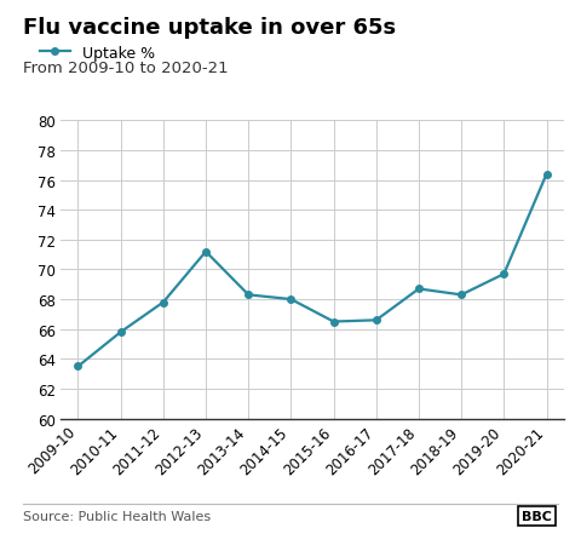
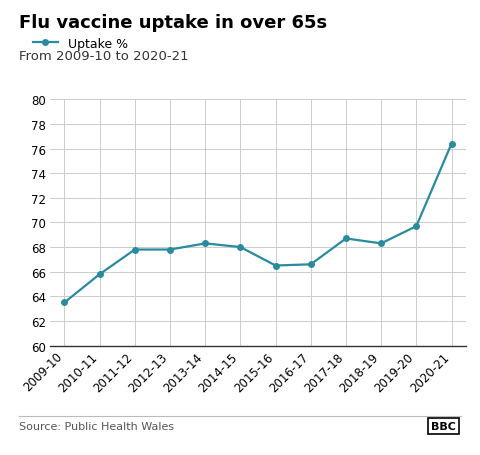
2012-13: 71.2 -> 67.8
